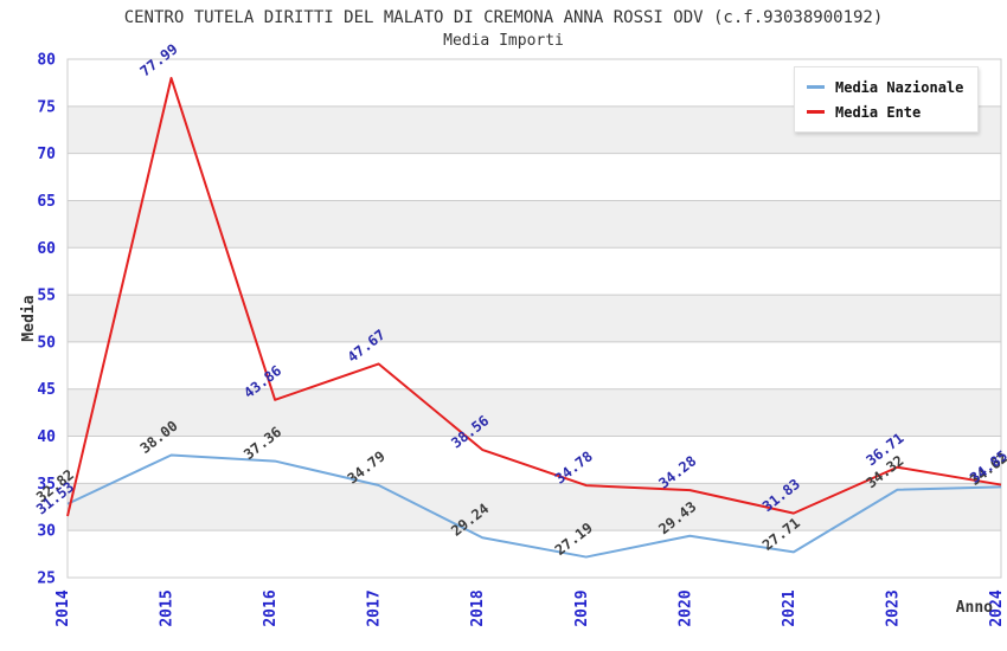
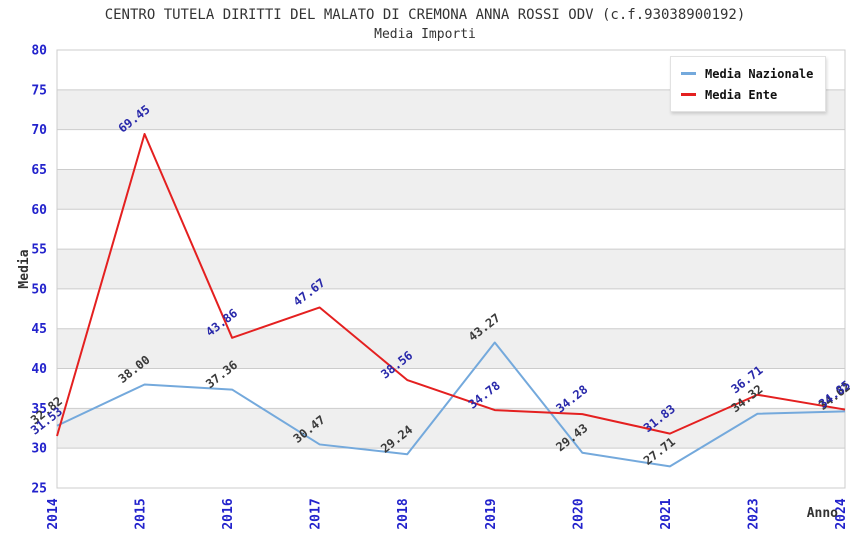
Media Ente/2015: 77.99 -> 69.45
Media Nazionale/2017: 34.79 -> 30.47
Media Nazionale/2019: 27.19 -> 43.27
